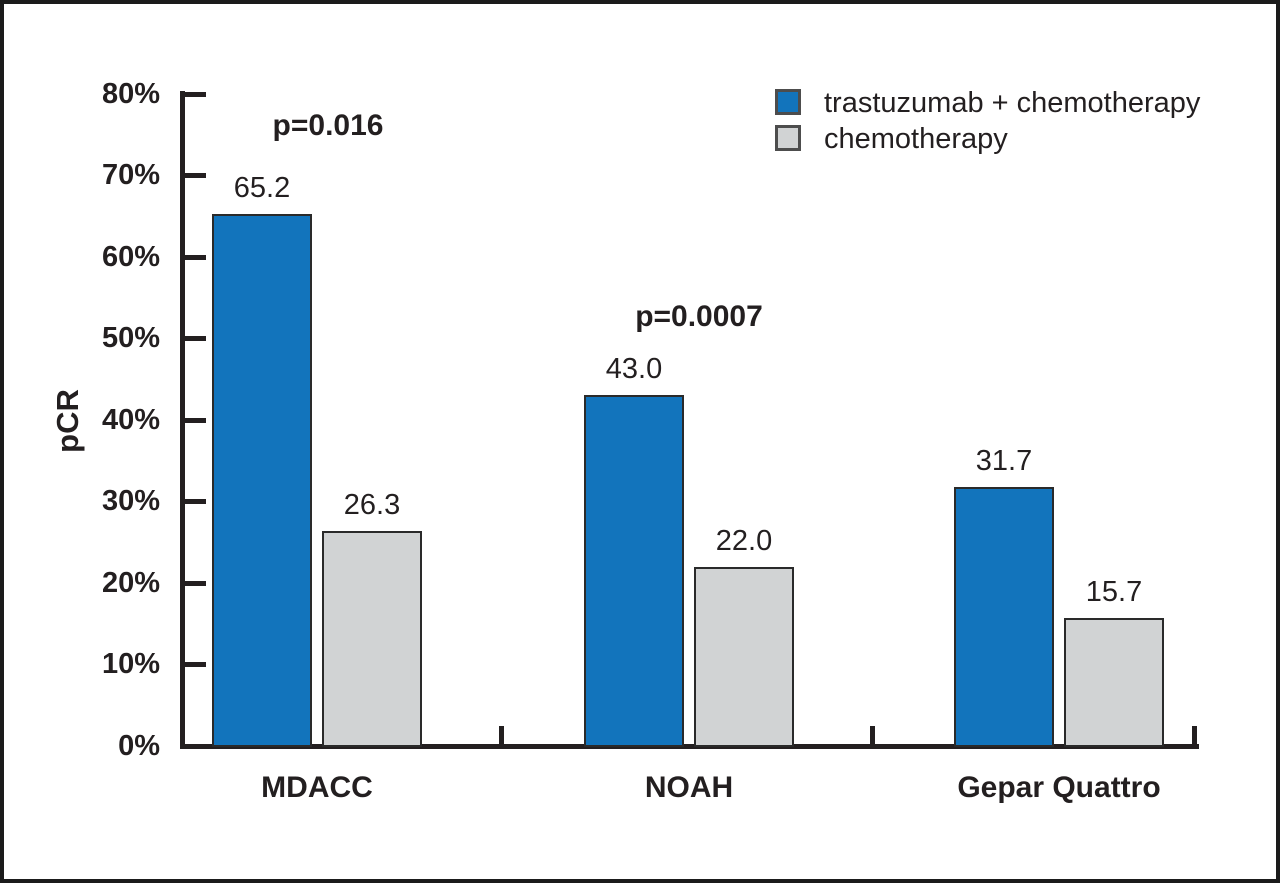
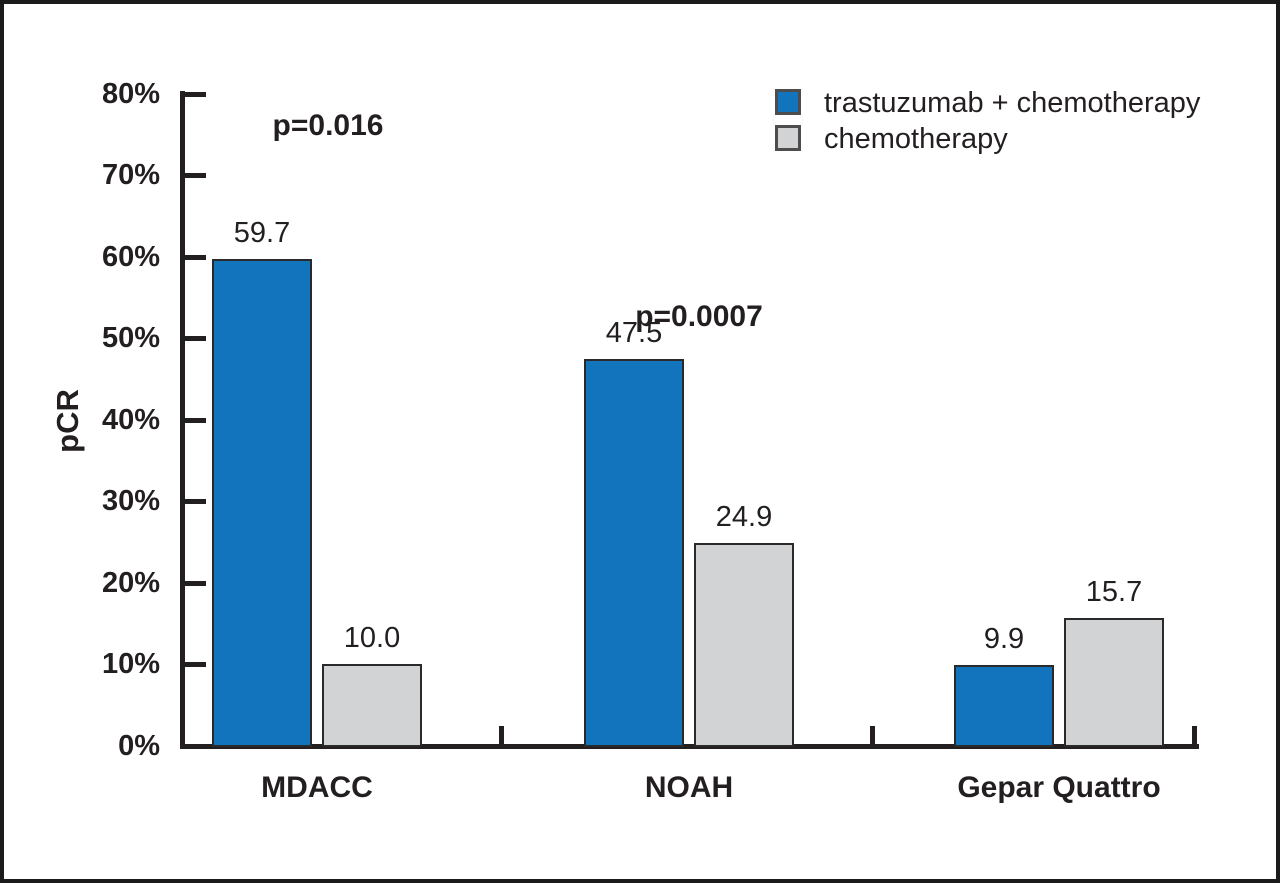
trastuzumab + chemotherapy/MDACC: 65.2 -> 59.7
chemotherapy/MDACC: 26.3 -> 10.0
trastuzumab + chemotherapy/NOAH: 43.0 -> 47.5
chemotherapy/NOAH: 22.0 -> 24.9
trastuzumab + chemotherapy/Gepar Quattro: 31.7 -> 9.9
